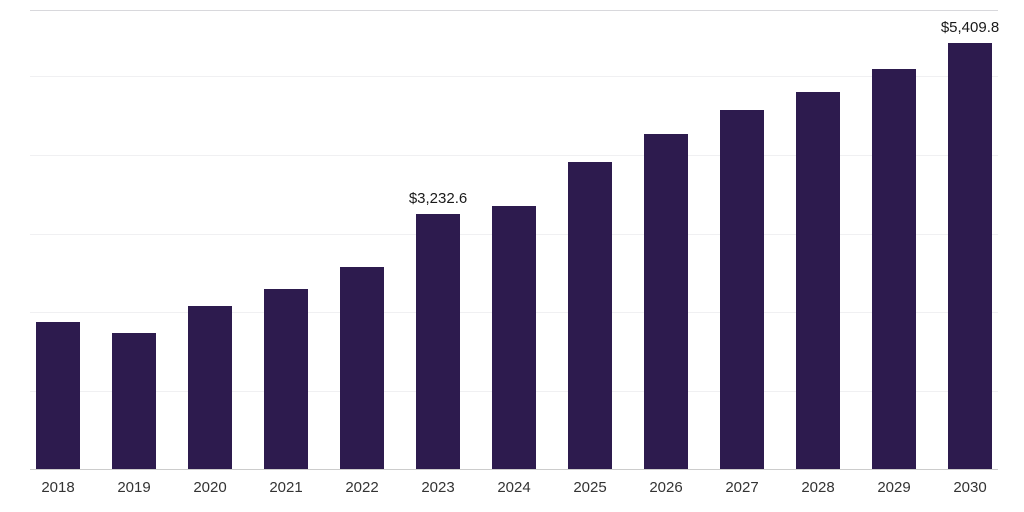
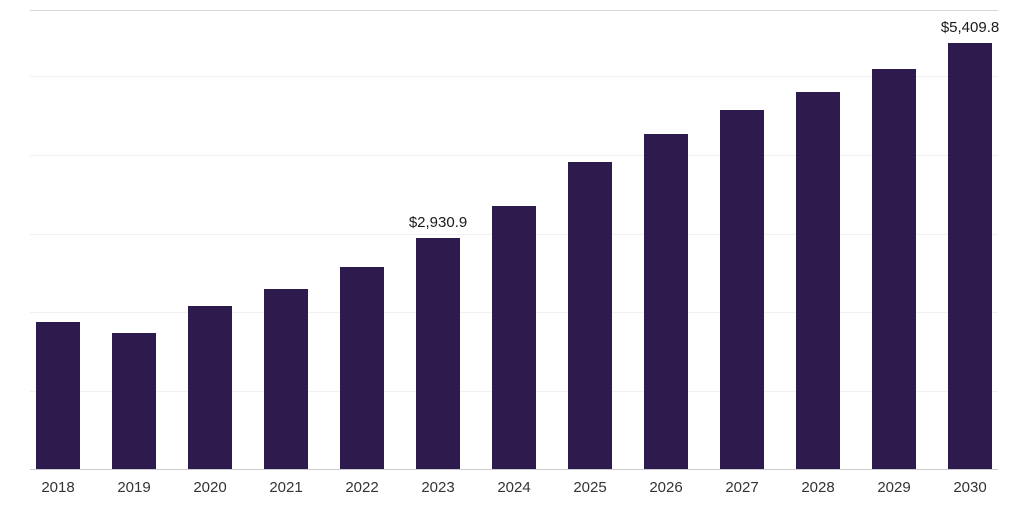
2023: $3,232.6 -> $2,930.9
